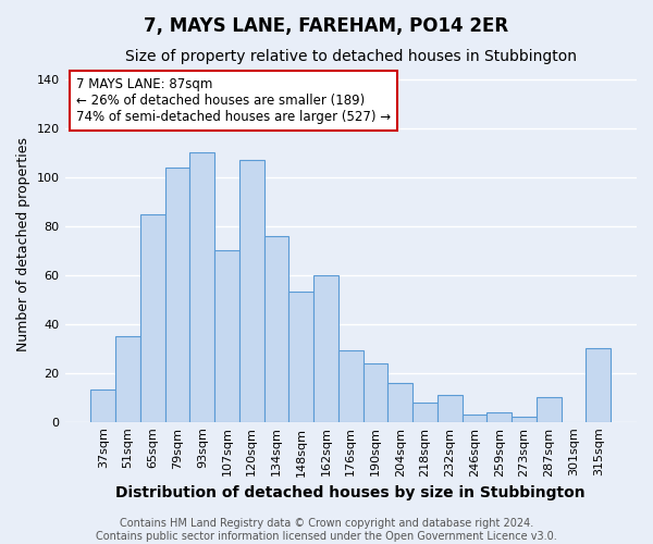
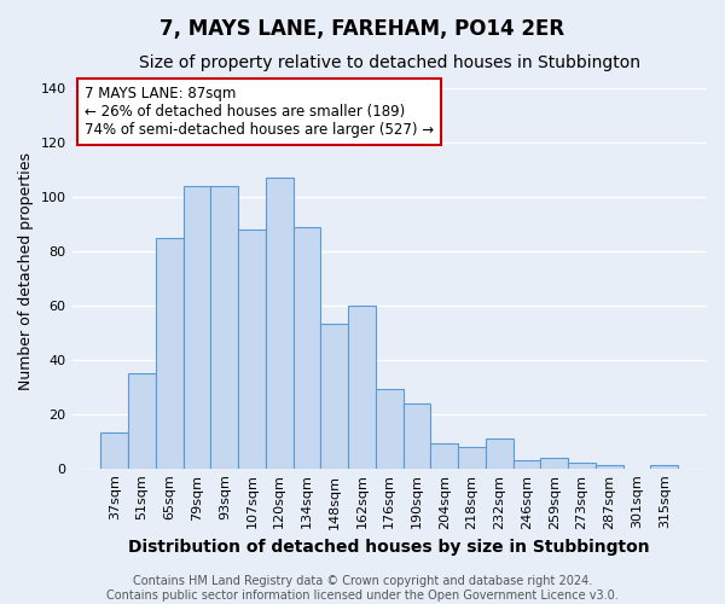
93sqm: 110 -> 104
107sqm: 70 -> 88
134sqm: 76 -> 89
204sqm: 16 -> 9
287sqm: 10 -> 1
315sqm: 30 -> 1
